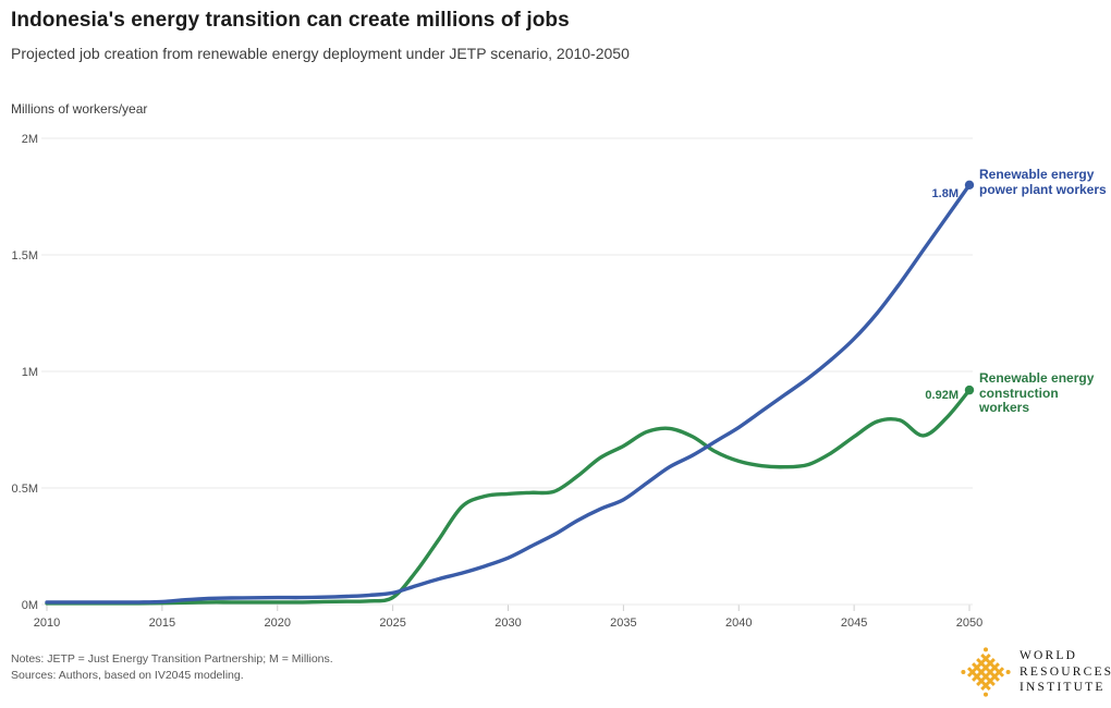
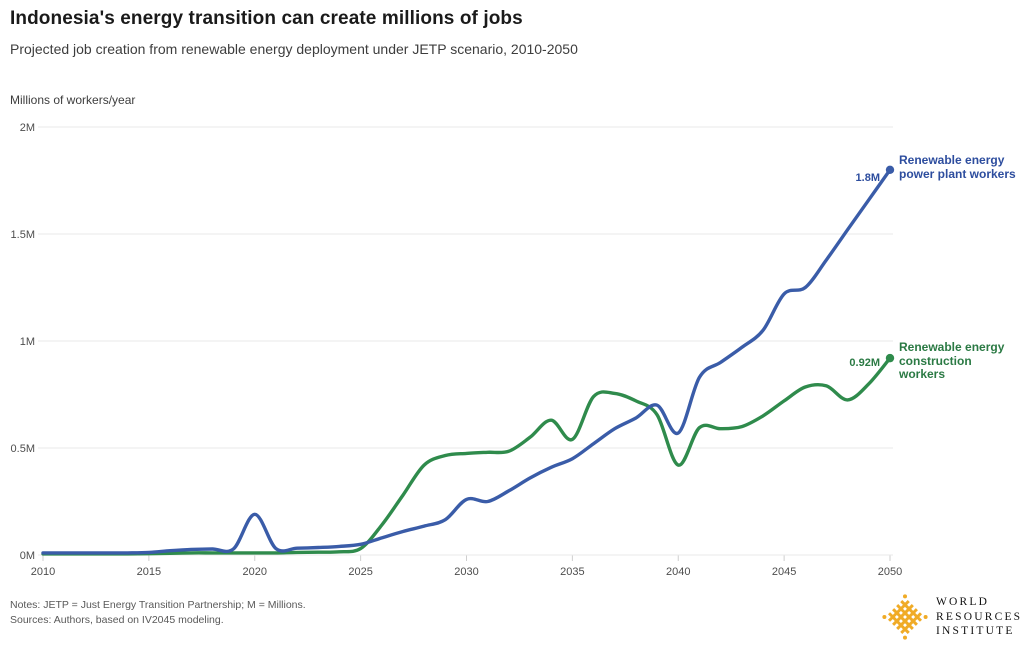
Renewable energy power plant workers/2020: 0.03M -> 0.19M
Renewable energy power plant workers/2030: 0.20M -> 0.26M
Renewable energy construction workers/2035: 0.68M -> 0.54M
Renewable energy power plant workers/2040: 0.76M -> 0.57M
Renewable energy construction workers/2040: 0.61M -> 0.42M
Renewable energy power plant workers/2045: 1.14M -> 1.22M
